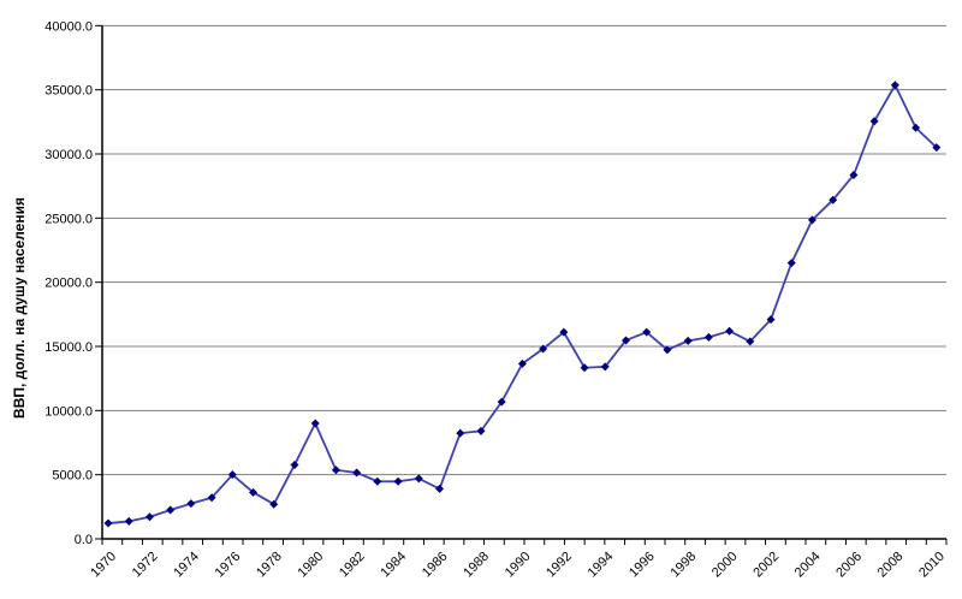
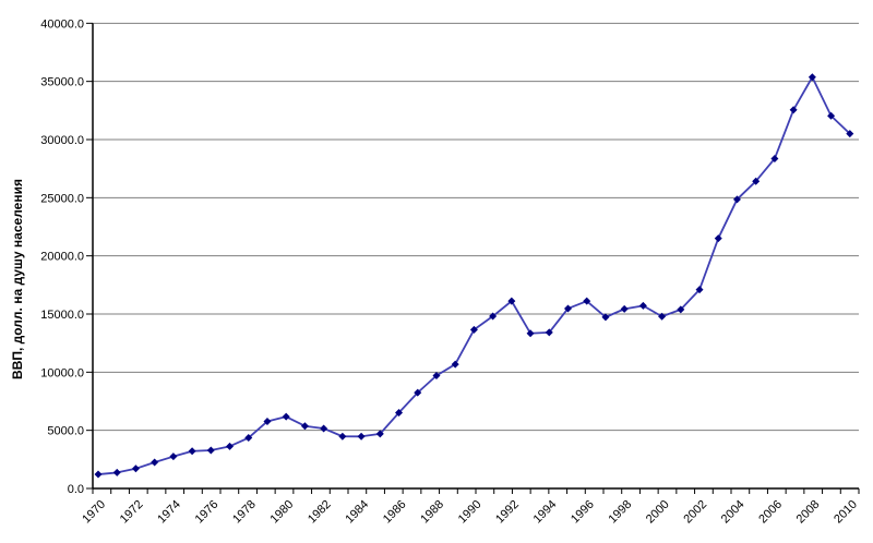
1976: 5000 -> 3300
1978: 2700 -> 4400
1980: 9000 -> 6200
1986: 3900 -> 6500
1988: 8400 -> 9700
2000: 16200 -> 14800
